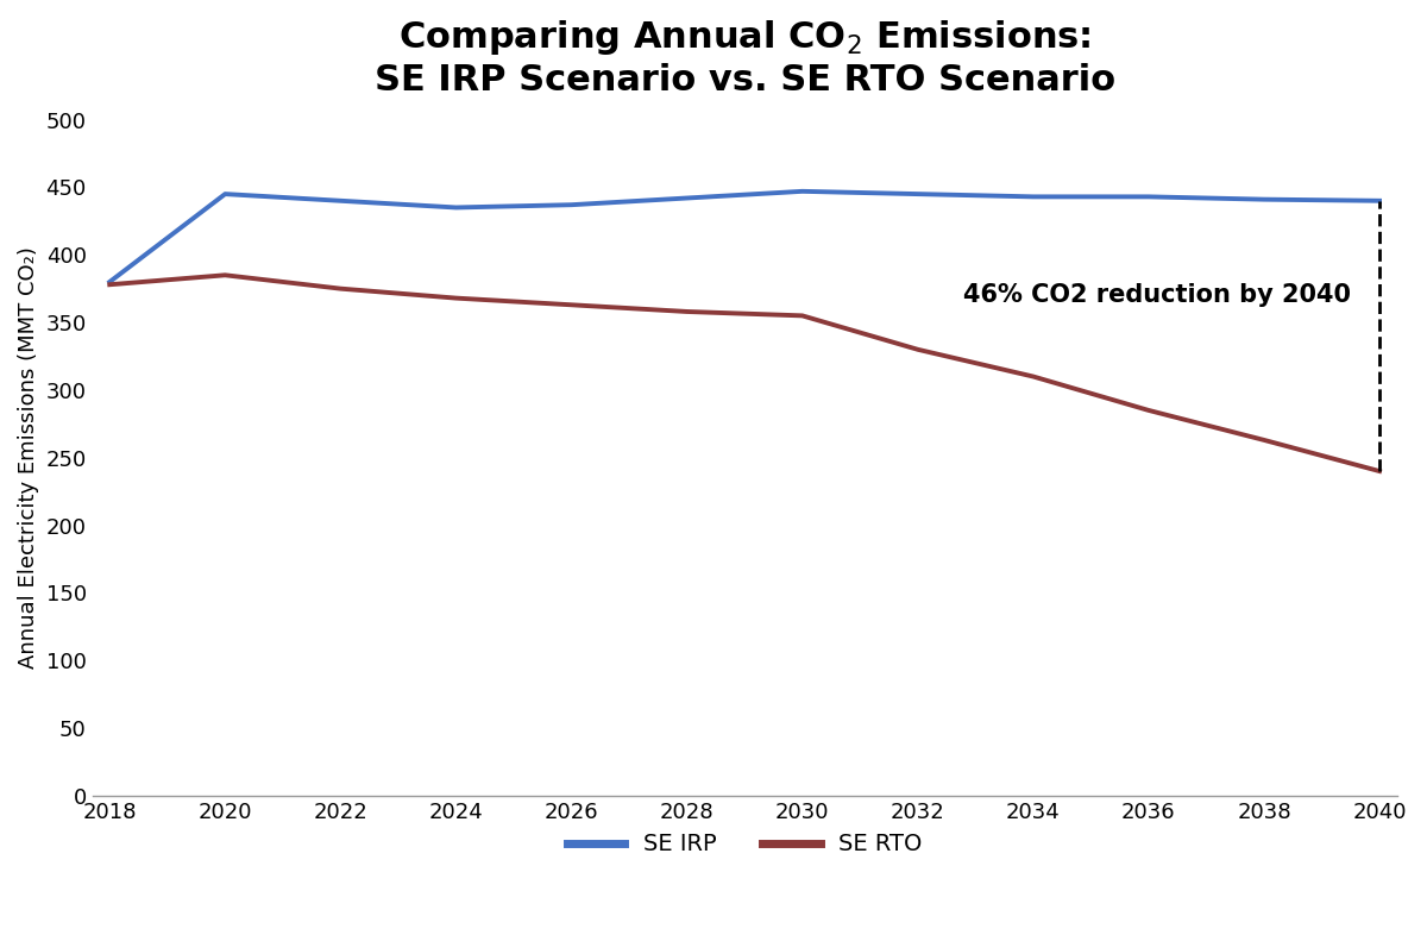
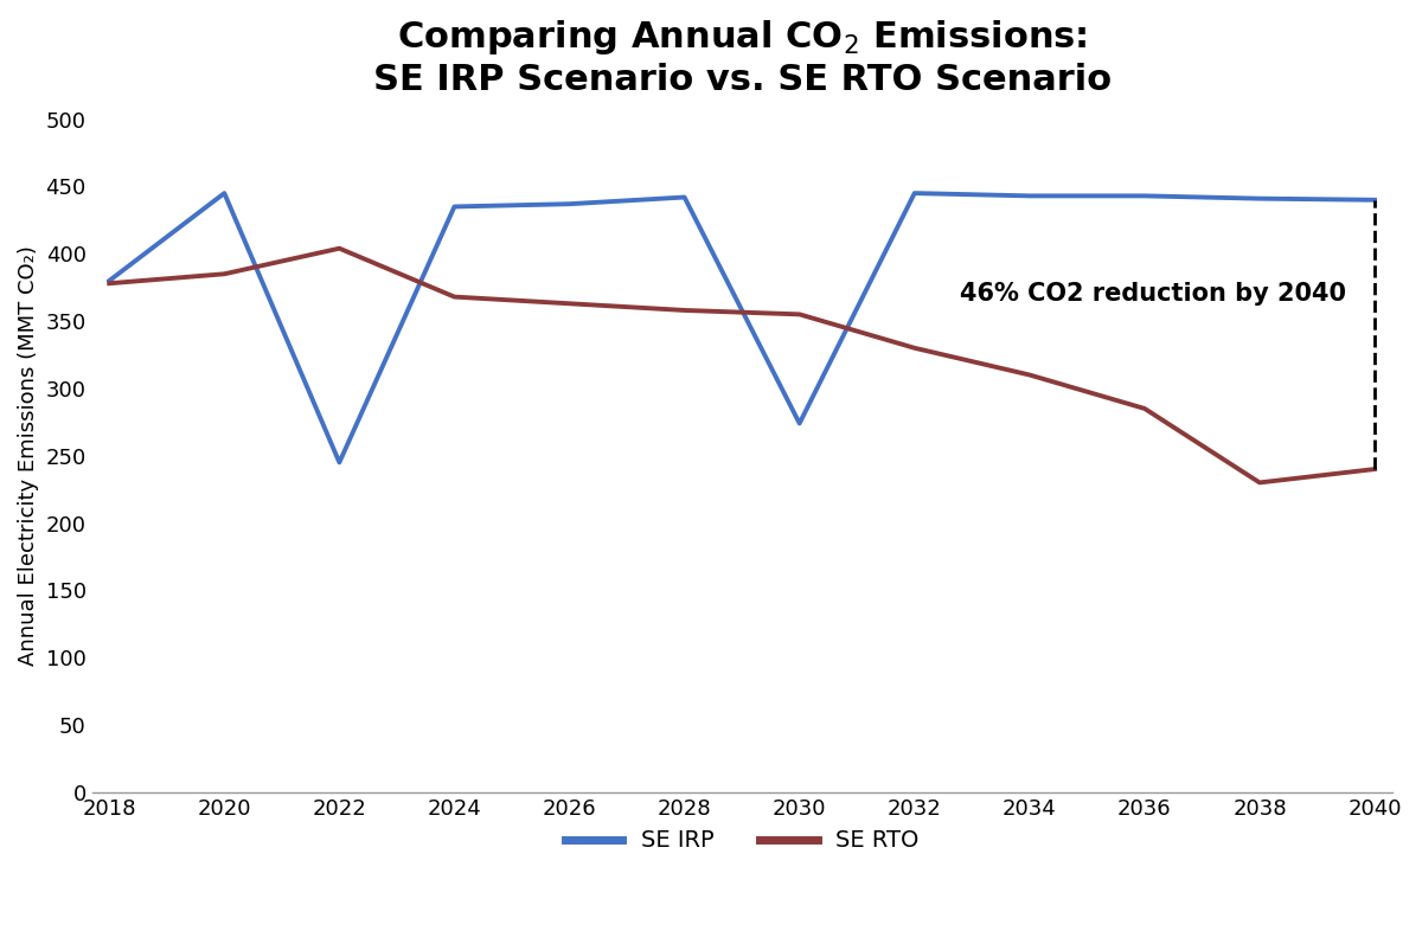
SE IRP/2022: 440 -> 245
SE RTO/2022: 375 -> 404
SE IRP/2030: 447 -> 274
SE RTO/2038: 263 -> 230
